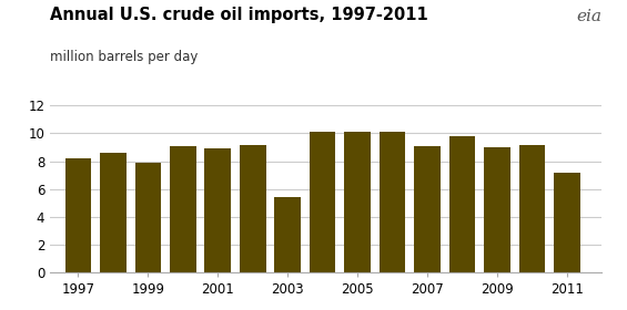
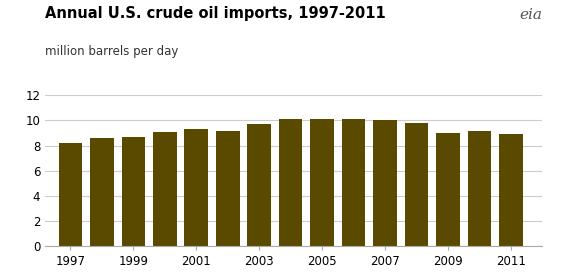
1999: 7.9 -> 8.7
2001: 8.9 -> 9.3
2003: 5.4 -> 9.7
2007: 9.1 -> 10.0
2011: 7.2 -> 8.9
